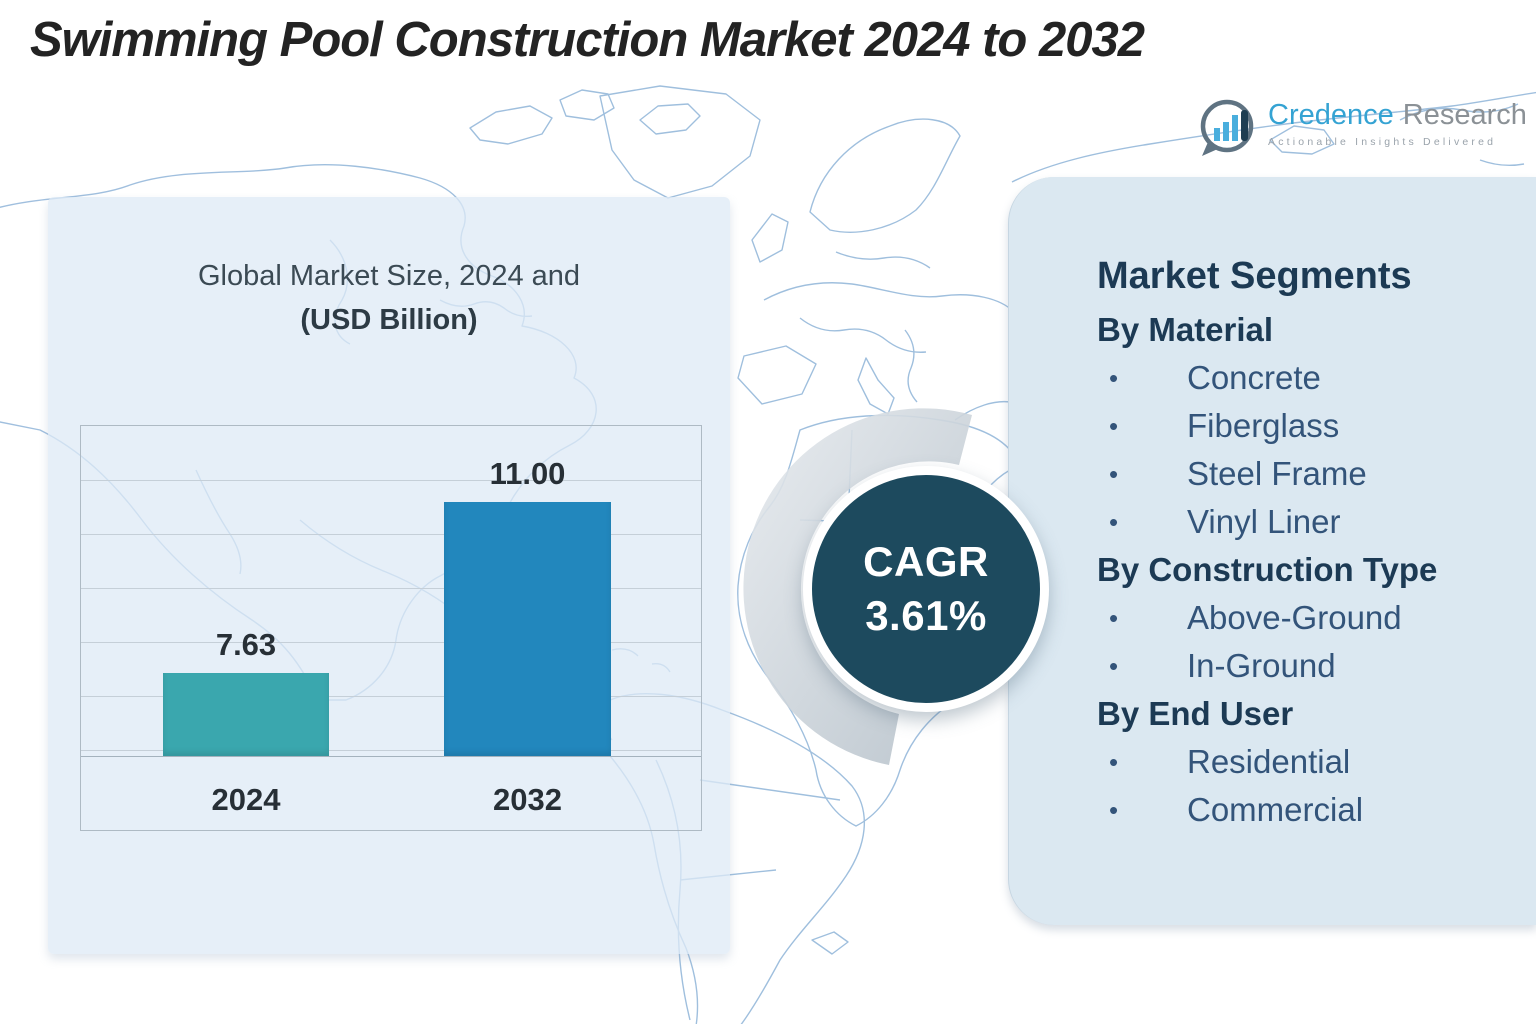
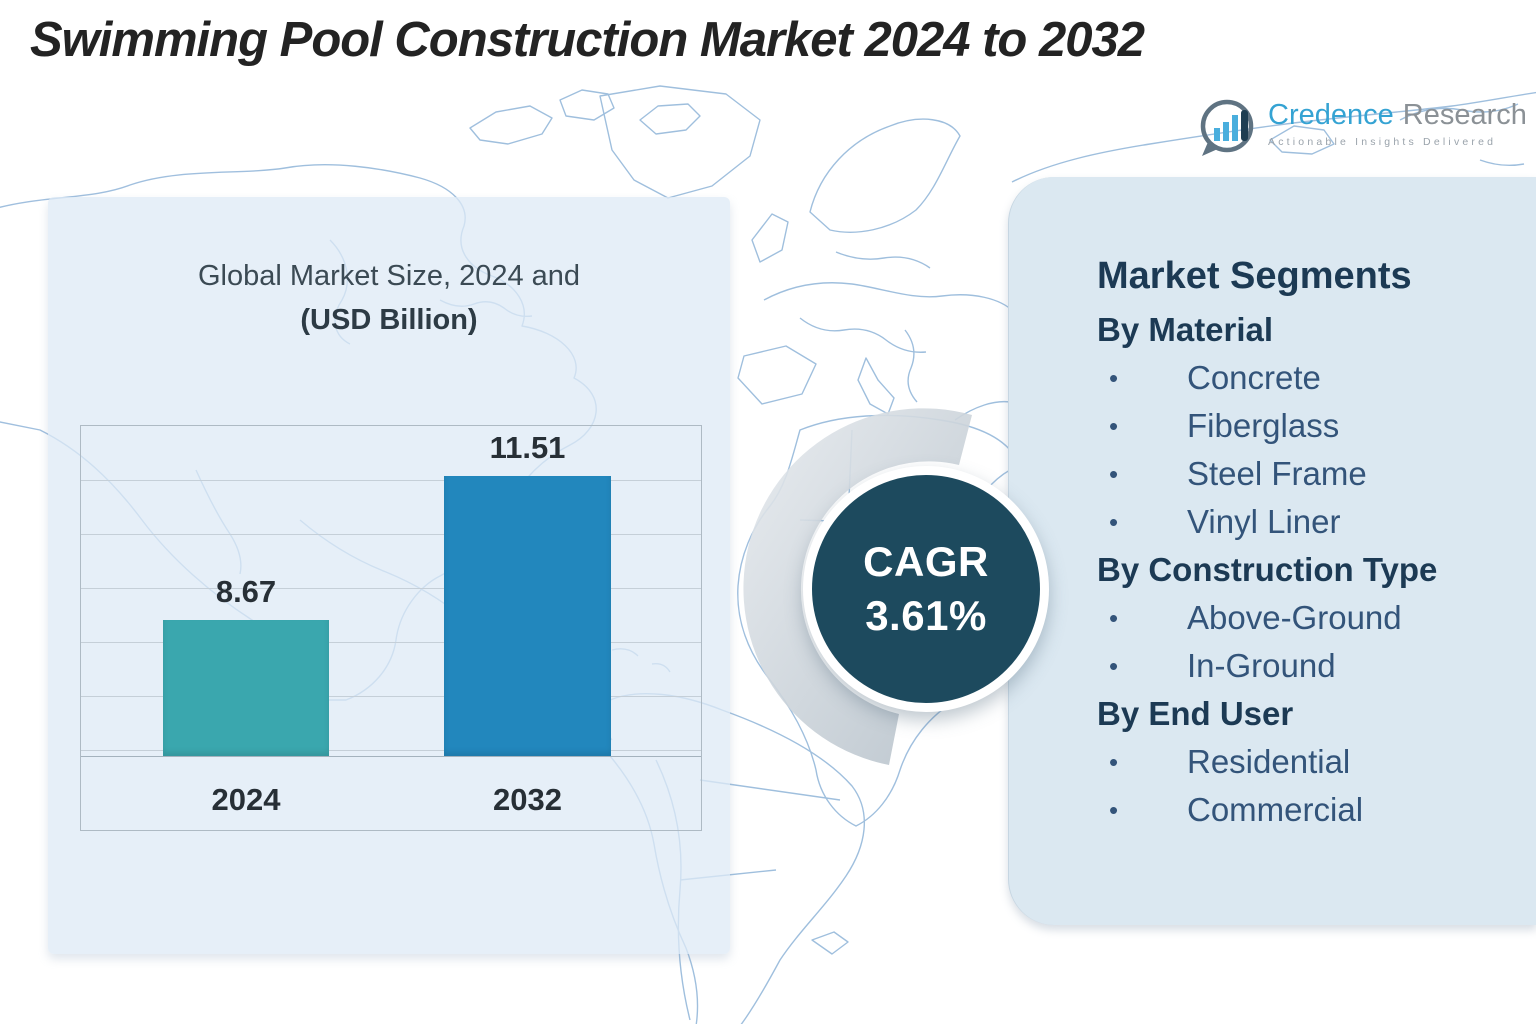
2024: 7.63 -> 8.67
2032: 11.00 -> 11.51
